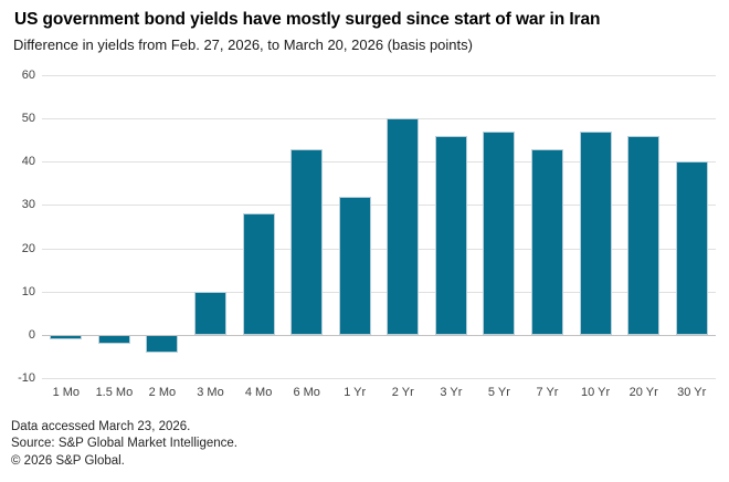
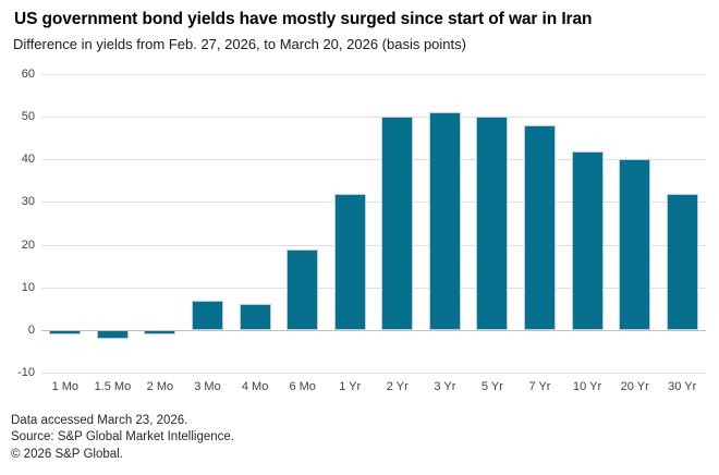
2 Mo: -4 -> -1
3 Mo: 10 -> 7
4 Mo: 28 -> 6
6 Mo: 43 -> 19
3 Yr: 46 -> 51
5 Yr: 47 -> 50
7 Yr: 43 -> 48
10 Yr: 47 -> 42
20 Yr: 46 -> 40
30 Yr: 40 -> 32
